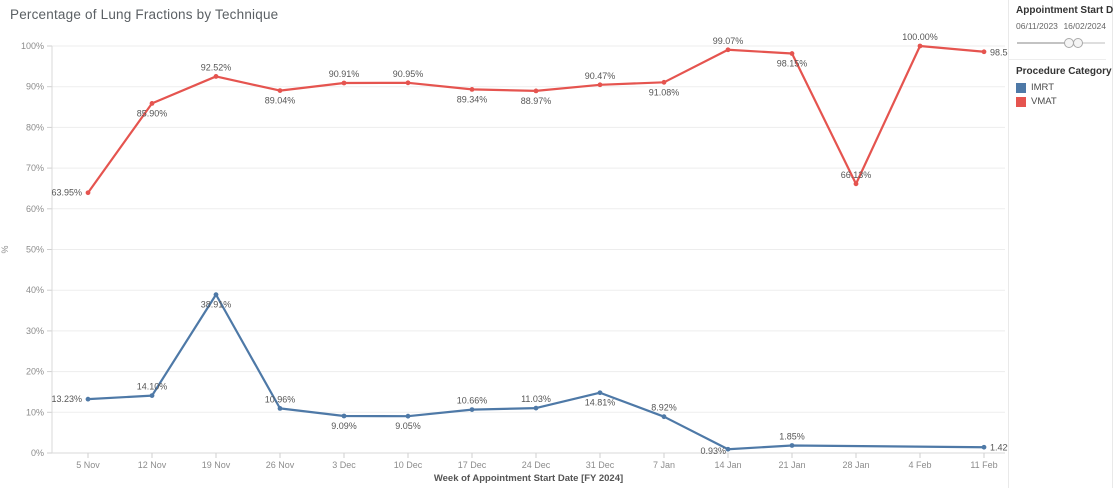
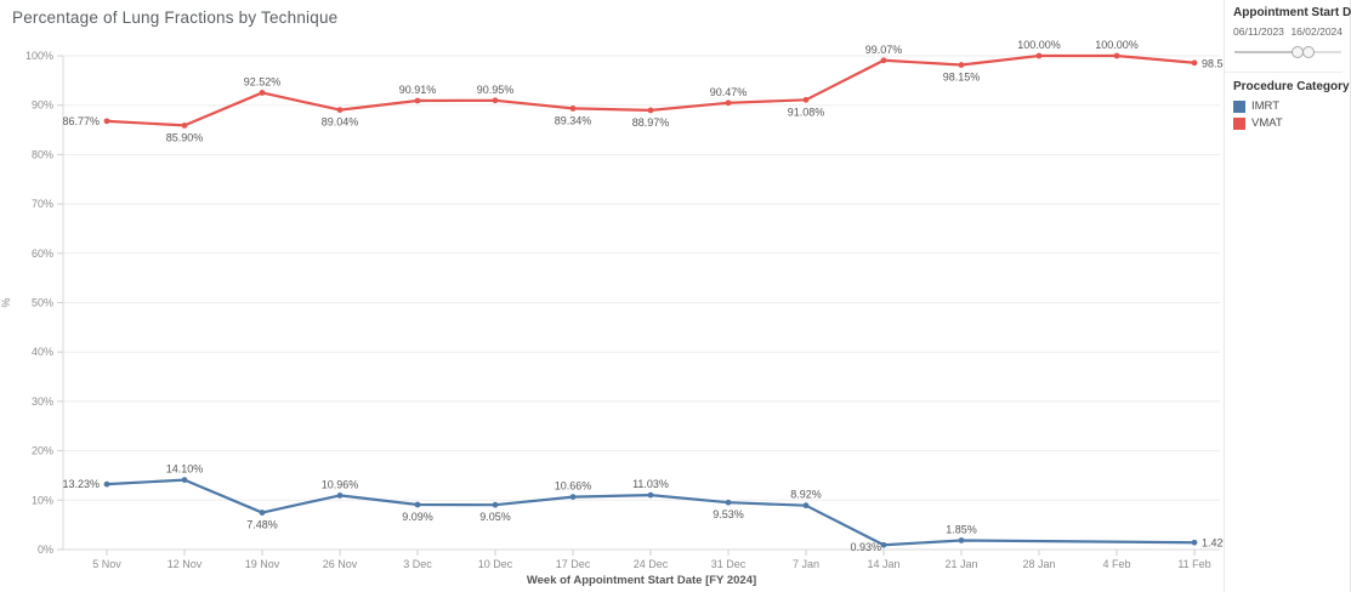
VMAT/5 Nov: 63.95% -> 86.77%
IMRT/19 Nov: 38.91% -> 7.48%
IMRT/31 Dec: 14.81% -> 9.53%
VMAT/28 Jan: 66.13% -> 100.00%
